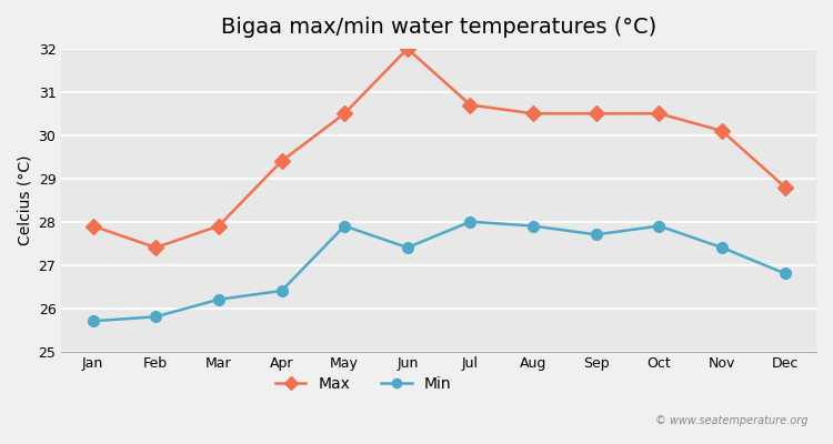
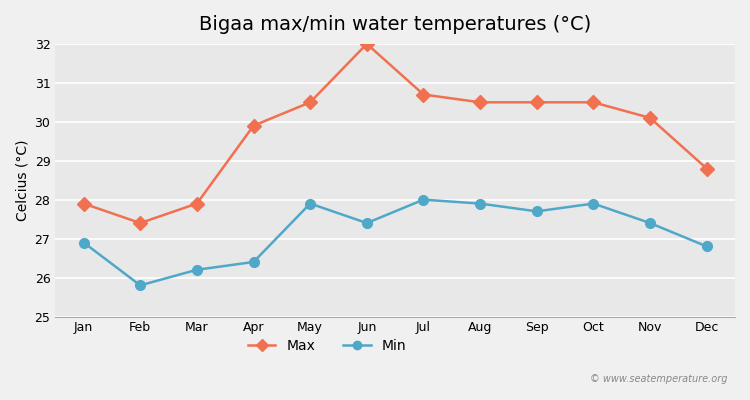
Min/Jan: 25.7 -> 26.9
Max/Apr: 29.4 -> 29.9
